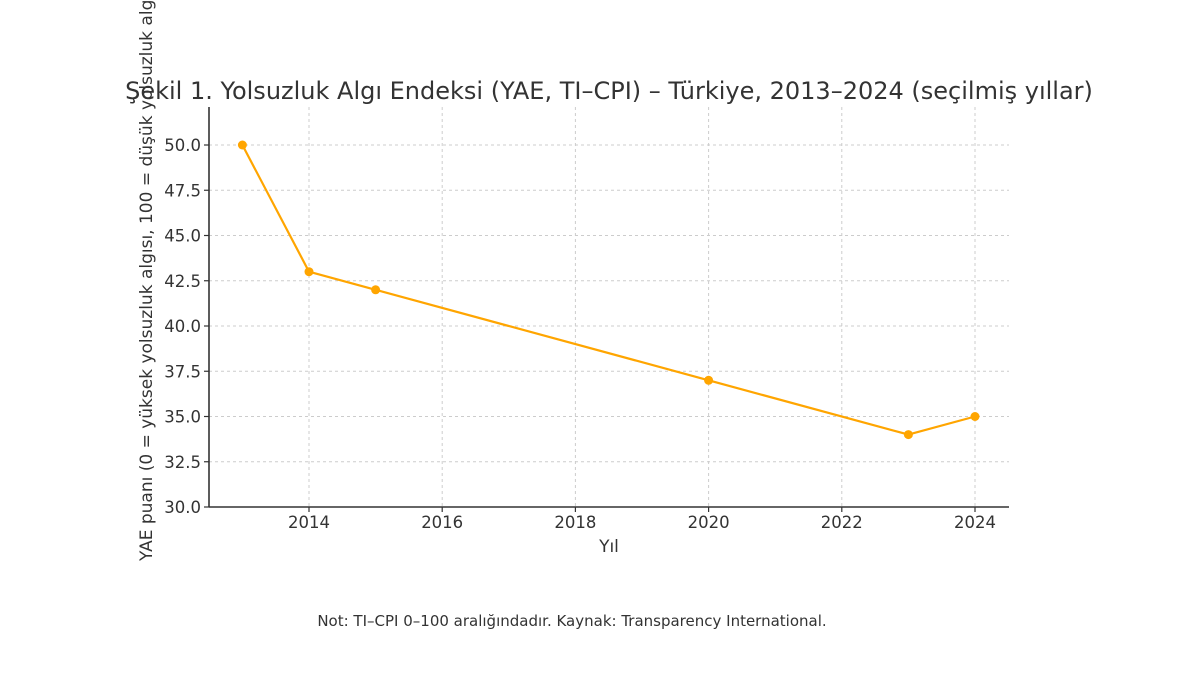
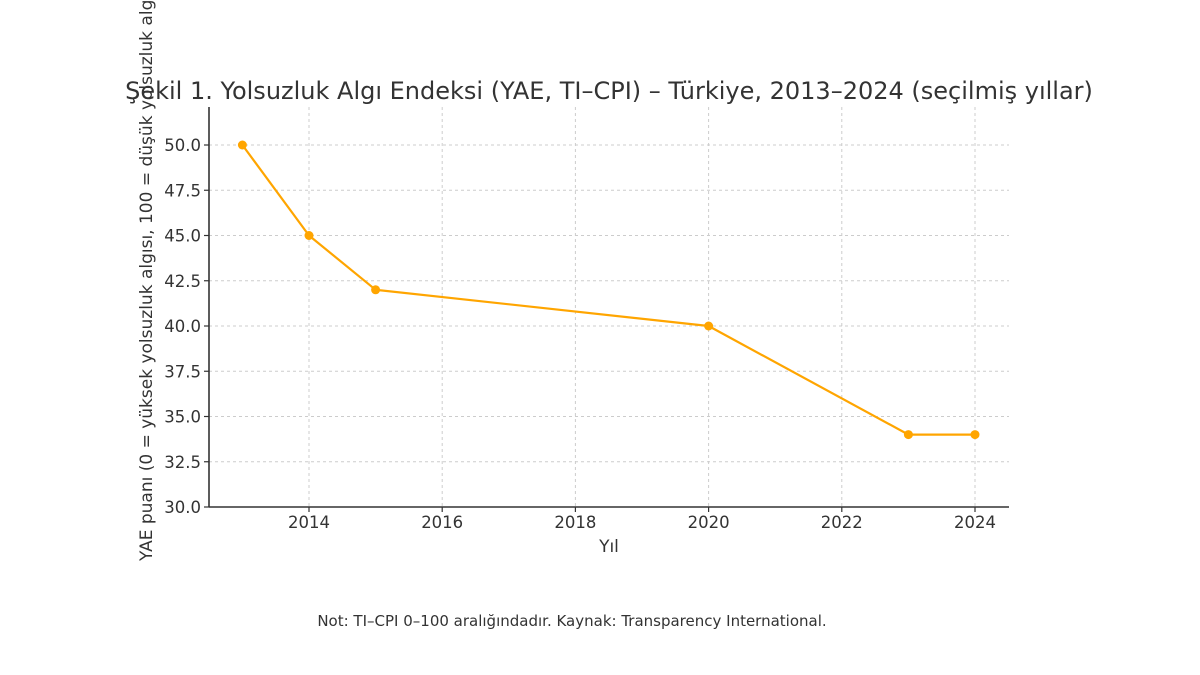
2014: 43 -> 45
2020: 37 -> 40
2024: 35 -> 34
